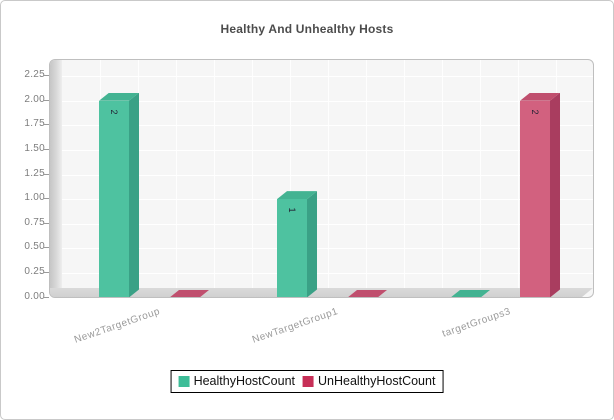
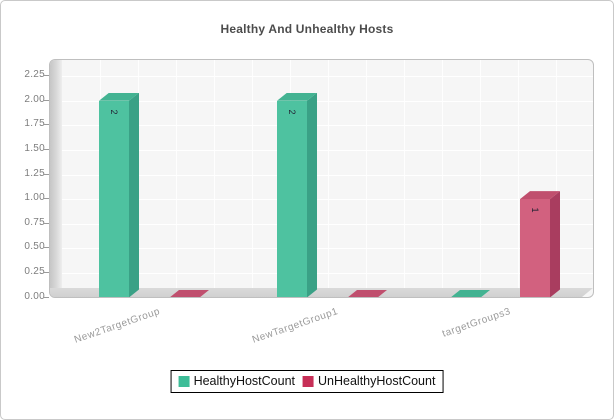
HealthyHostCount/NewTargetGroup1: 1 -> 2
UnHealthyHostCount/targetGroups3: 2 -> 1
